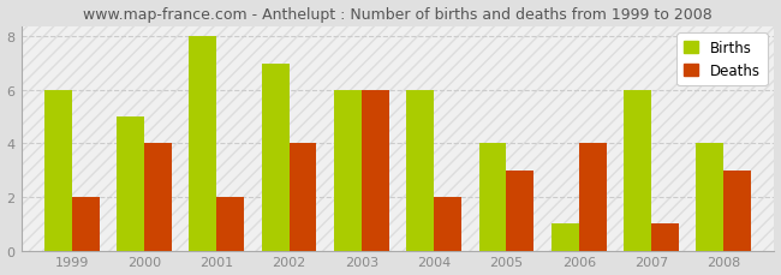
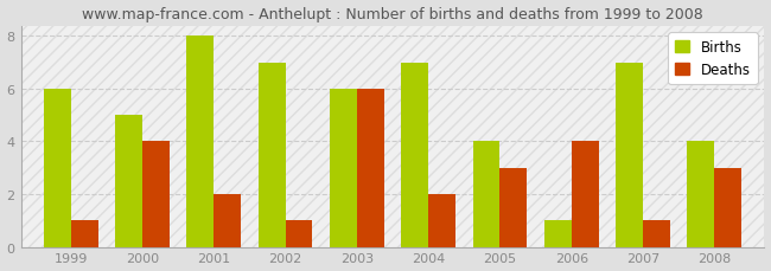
Deaths/1999: 2 -> 1
Deaths/2002: 4 -> 1
Births/2004: 6 -> 7
Births/2007: 6 -> 7
